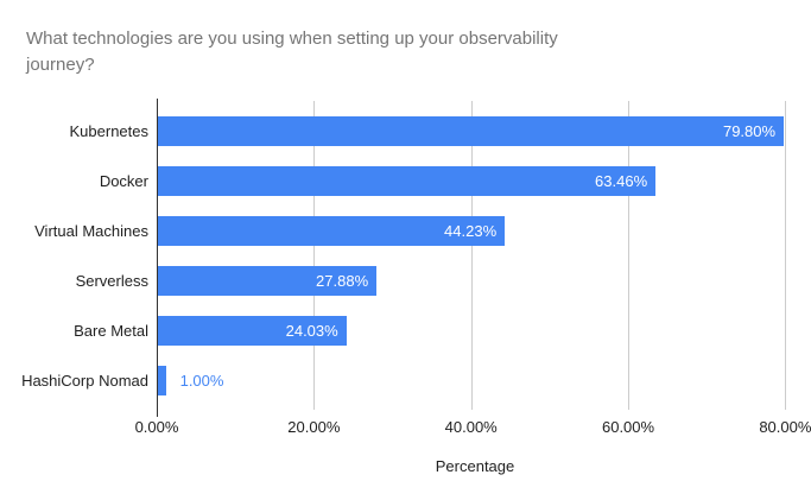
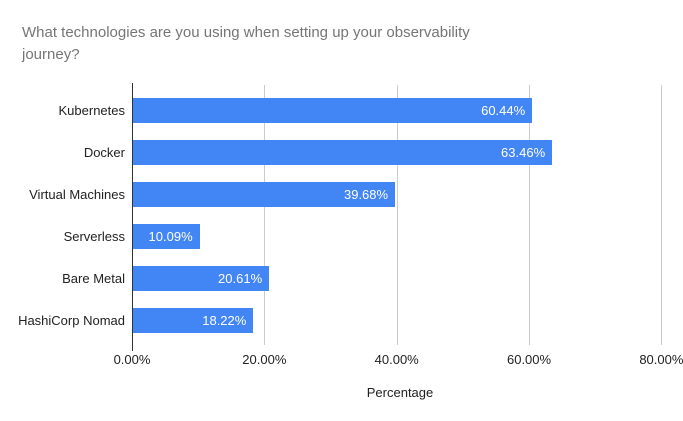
Kubernetes: 79.80% -> 60.44%
Virtual Machines: 44.23% -> 39.68%
Serverless: 27.88% -> 10.09%
Bare Metal: 24.03% -> 20.61%
HashiCorp Nomad: 1.00% -> 18.22%
